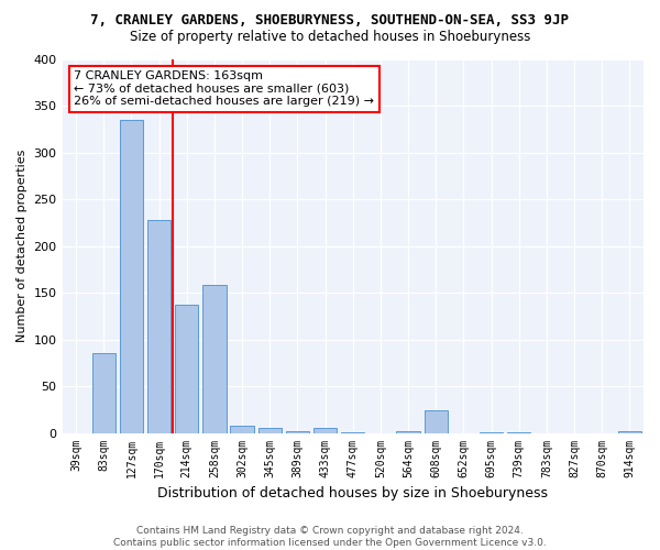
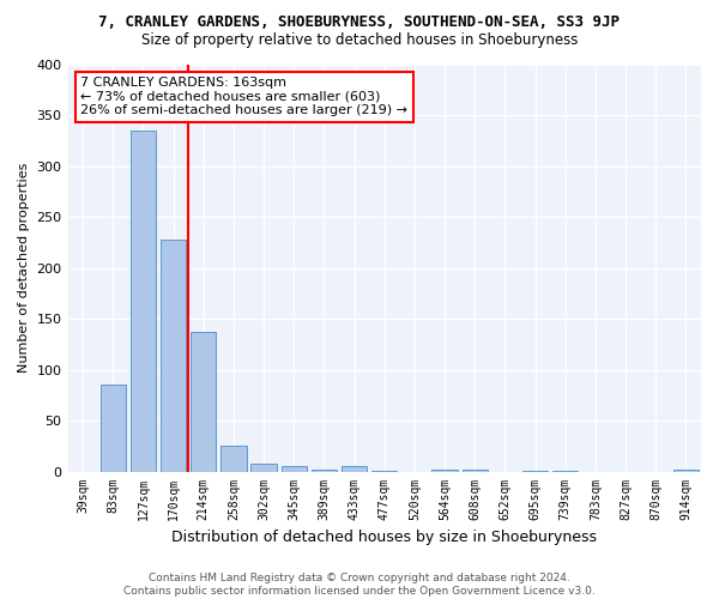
258sqm: 158 -> 25
608sqm: 24 -> 2
